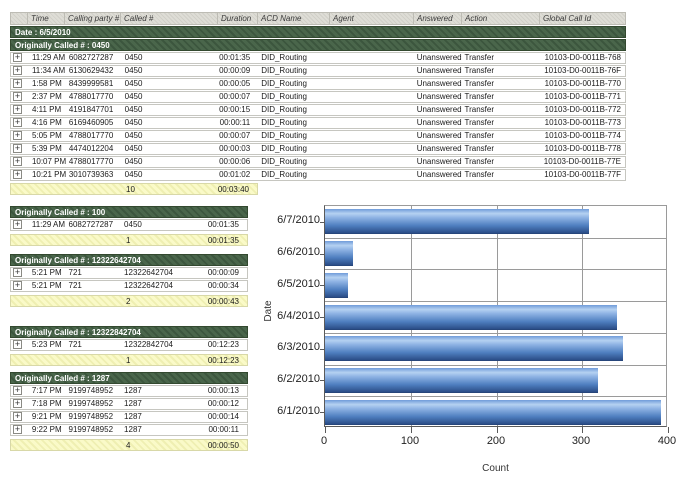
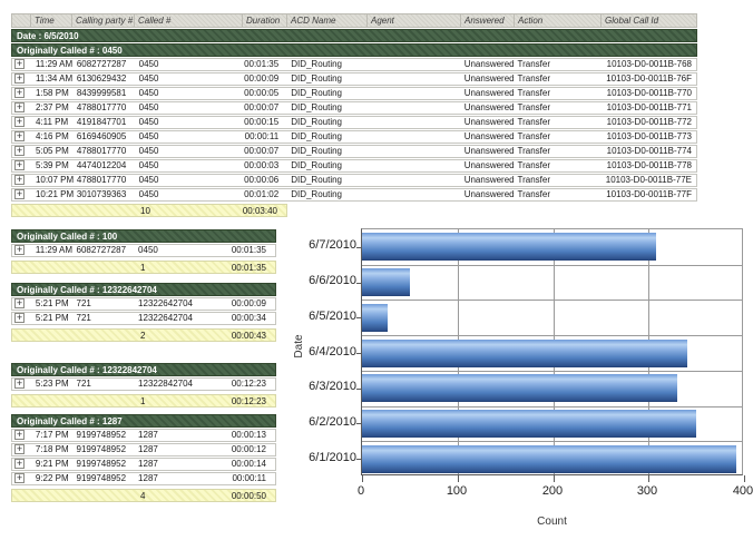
6/6/2010: 30 -> 50
6/3/2010: 350 -> 330
6/2/2010: 320 -> 350
